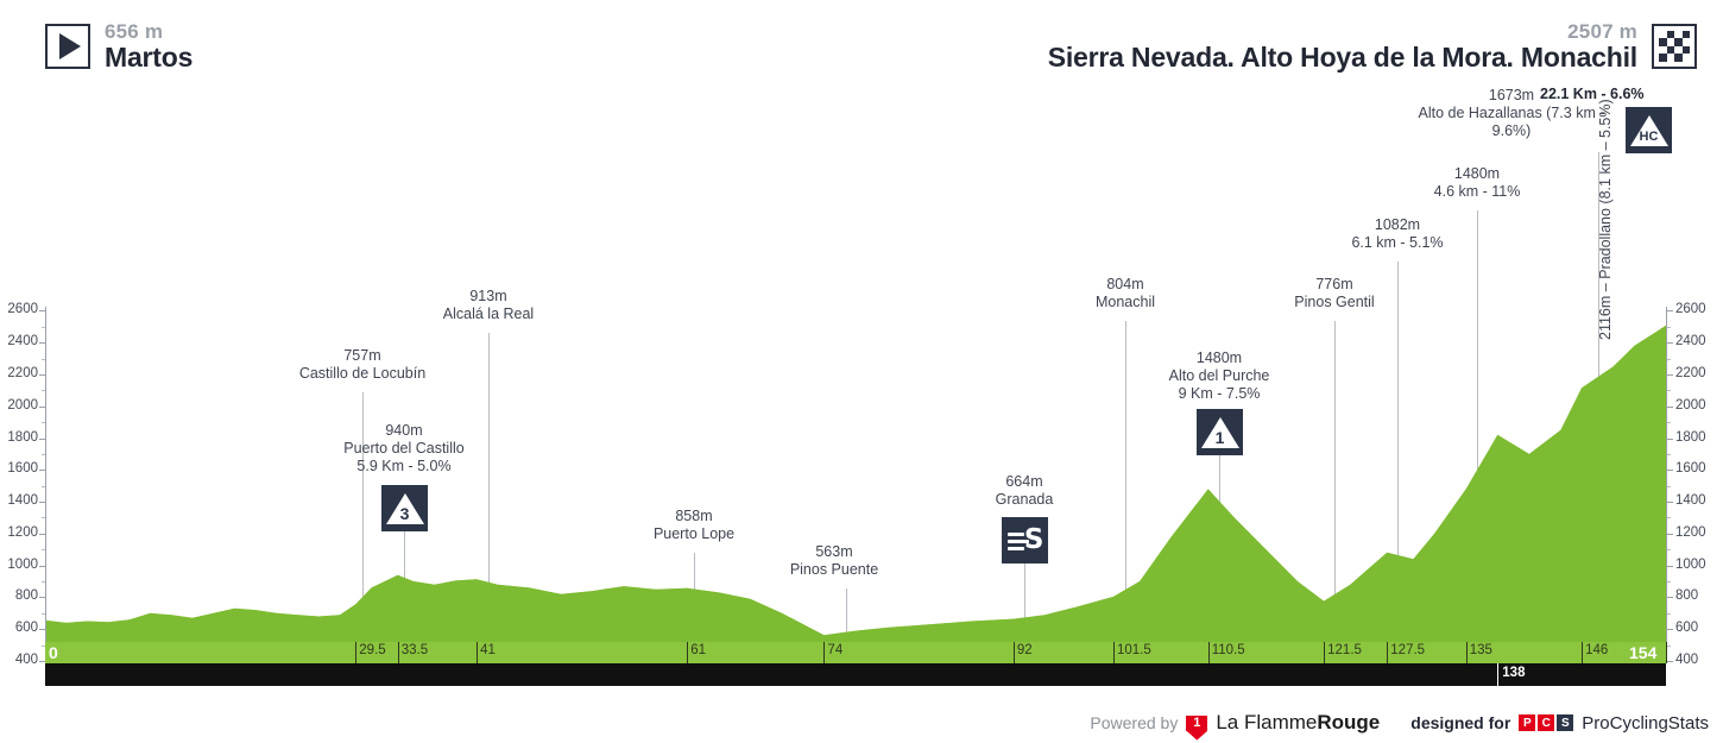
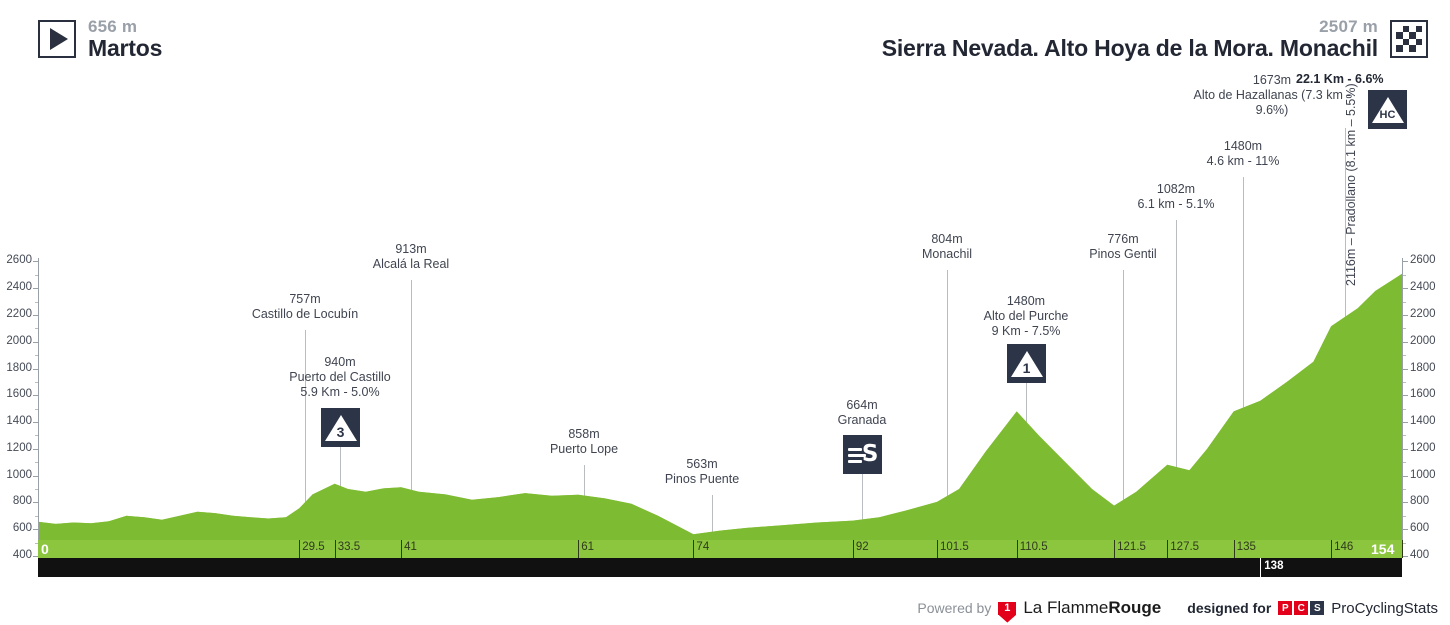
138: 1820 -> 1560
